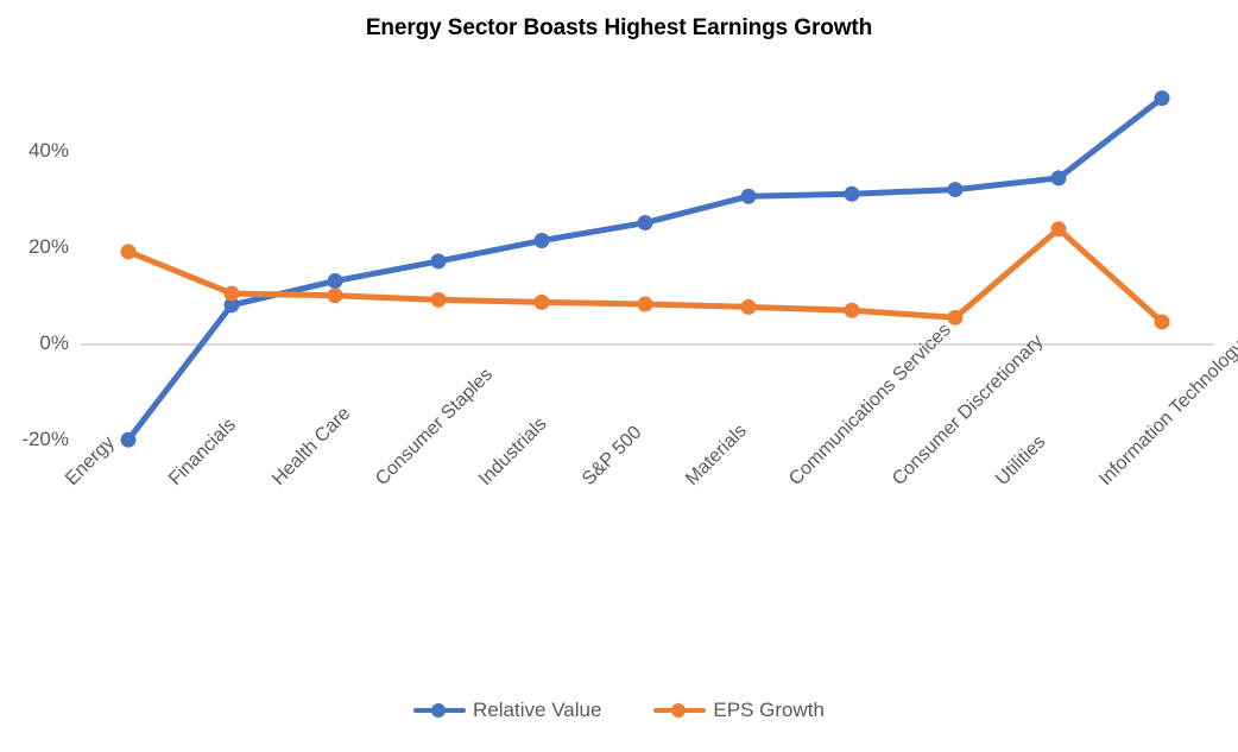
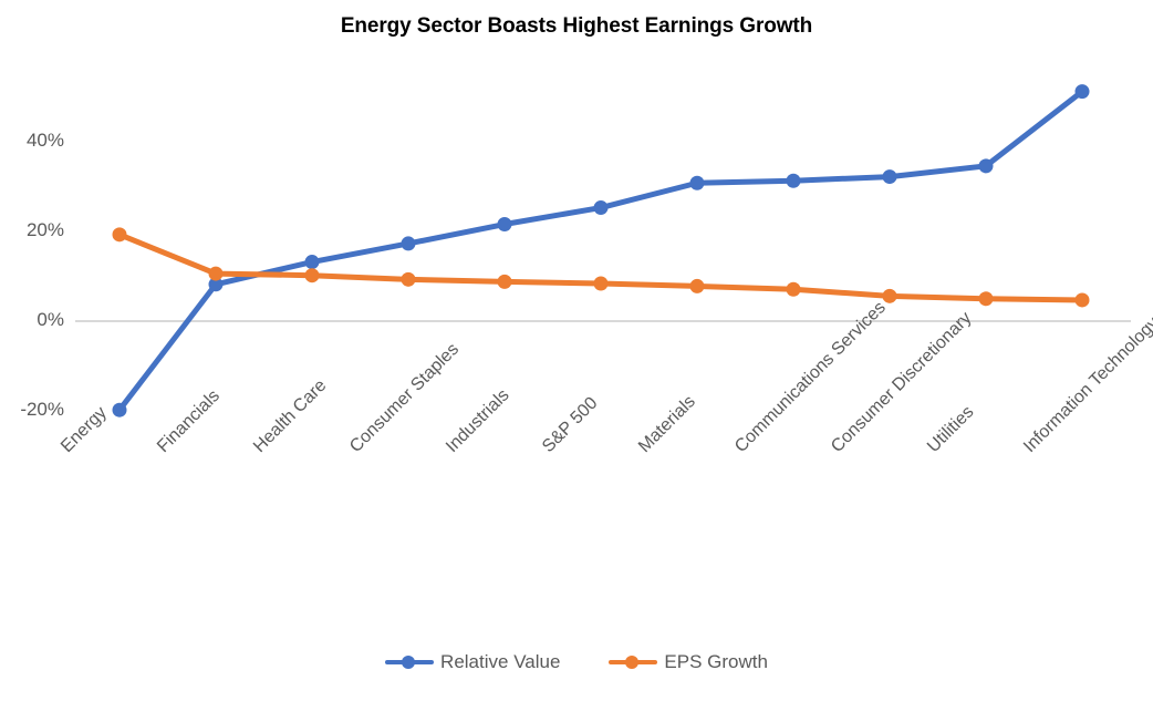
EPS Growth/Utilities: 24% -> 5%
